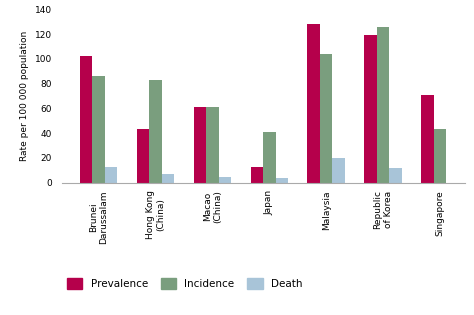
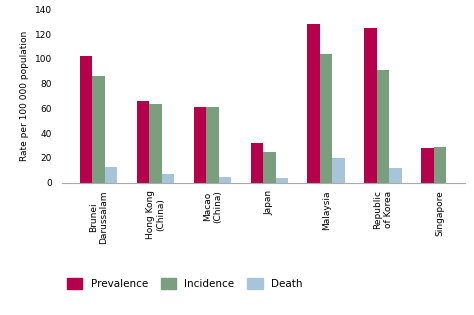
Prevalence/Hong Kong (China): 43 -> 66
Incidence/Hong Kong (China): 83 -> 64
Prevalence/Japan: 13 -> 32
Incidence/Japan: 41 -> 25
Prevalence/Republic of Korea: 119 -> 125
Incidence/Republic of Korea: 126 -> 91
Prevalence/Singapore: 71 -> 28
Incidence/Singapore: 43 -> 29
